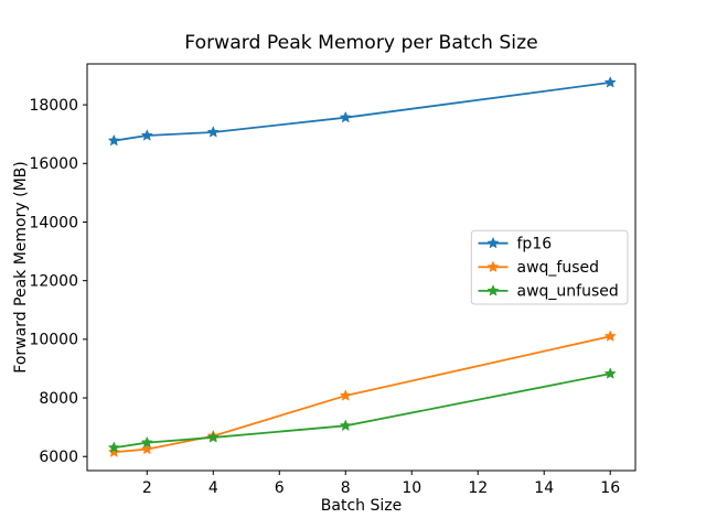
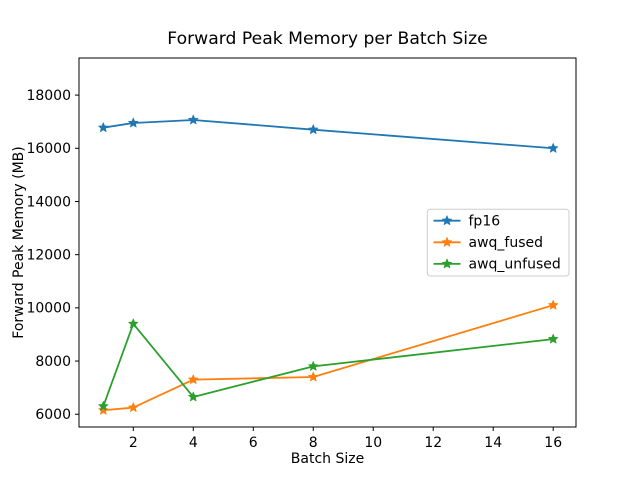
awq_unfused/2: 6500 -> 9400
awq_fused/4: 6700 -> 7300
fp16/8: 17600 -> 16700
awq_fused/8: 8100 -> 7400
awq_unfused/8: 7000 -> 7800
fp16/16: 18800 -> 16000
